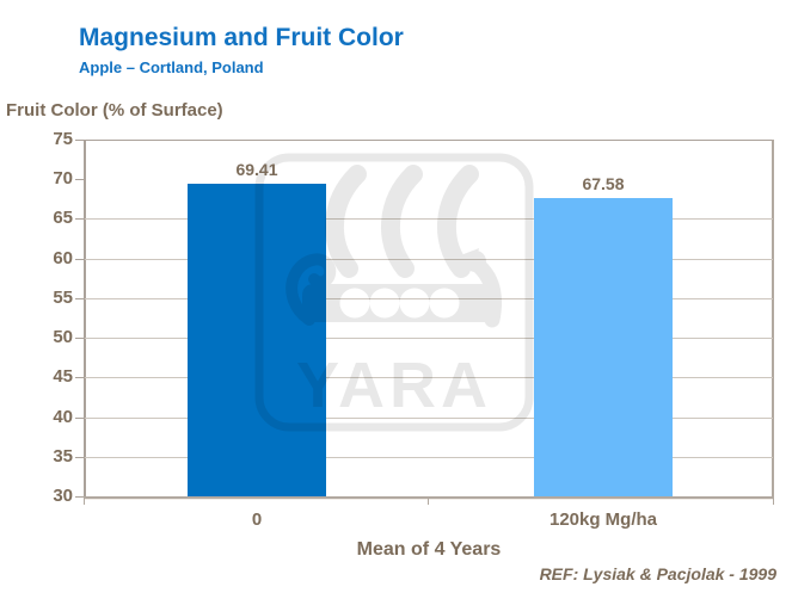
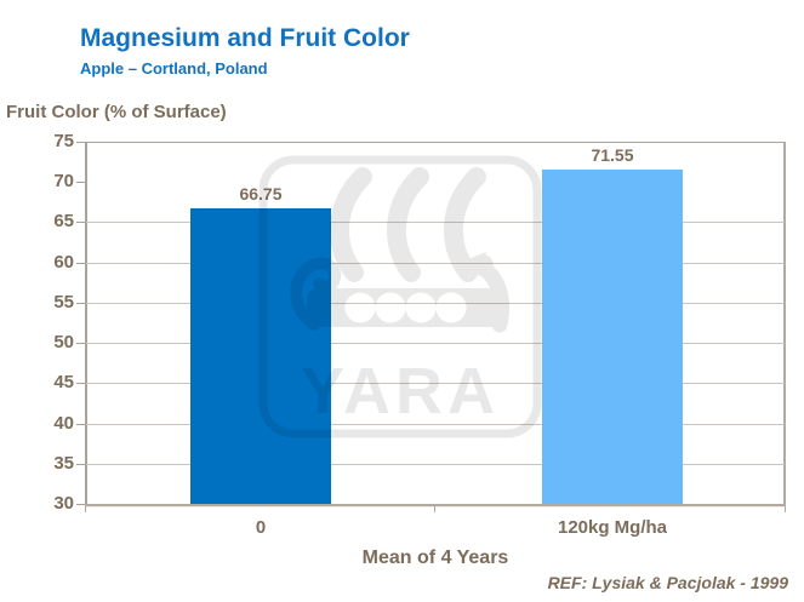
0: 69.41 -> 66.75
120kg Mg/ha: 67.58 -> 71.55
